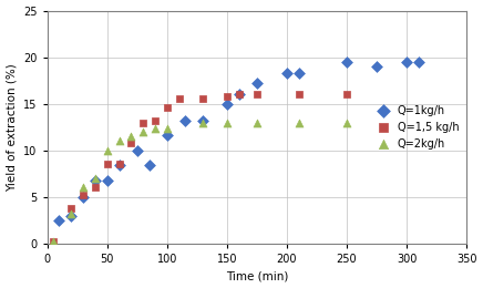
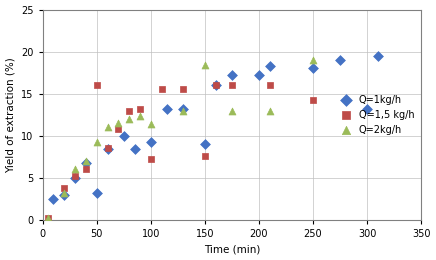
Q=1kg/h/50: 6.8 -> 3.2
Q=1,5 kg/h/50: 8.5 -> 16.0
Q=2kg/h/50: 10.0 -> 9.2
Q=1kg/h/100: 11.6 -> 9.2
Q=1,5 kg/h/100: 14.6 -> 7.2
Q=2kg/h/100: 12.4 -> 11.4
Q=1kg/h/150: 15.0 -> 9.0
Q=1,5 kg/h/150: 15.8 -> 7.6
Q=2kg/h/150: 13.0 -> 18.4
Q=1kg/h/200: 18.3 -> 17.2
Q=1kg/h/250: 19.5 -> 18.0
Q=1,5 kg/h/250: 16.0 -> 14.2
Q=2kg/h/250: 13.0 -> 19.0
Q=1kg/h/300: 19.5 -> 13.2
